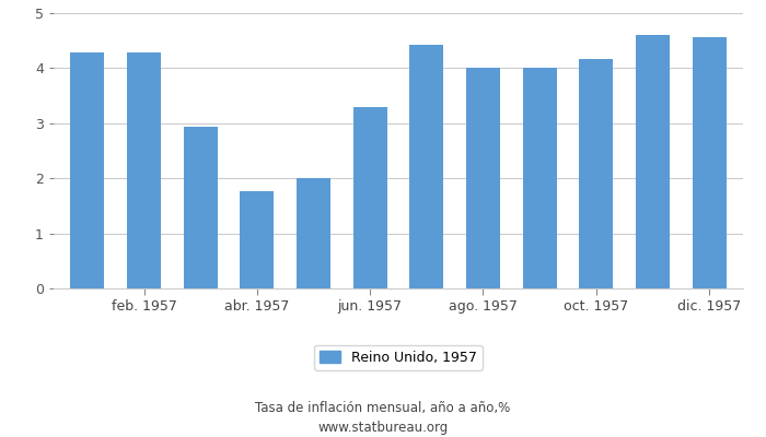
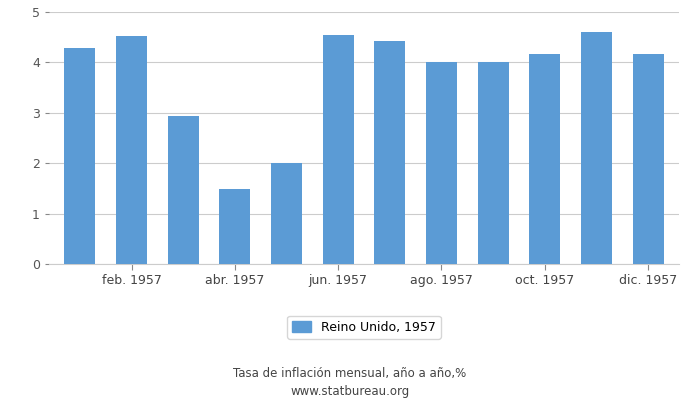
feb. 1957: 4.28 -> 4.52
abr. 1957: 1.76 -> 1.48
jun. 1957: 3.30 -> 4.54
dic. 1957: 4.57 -> 4.16
